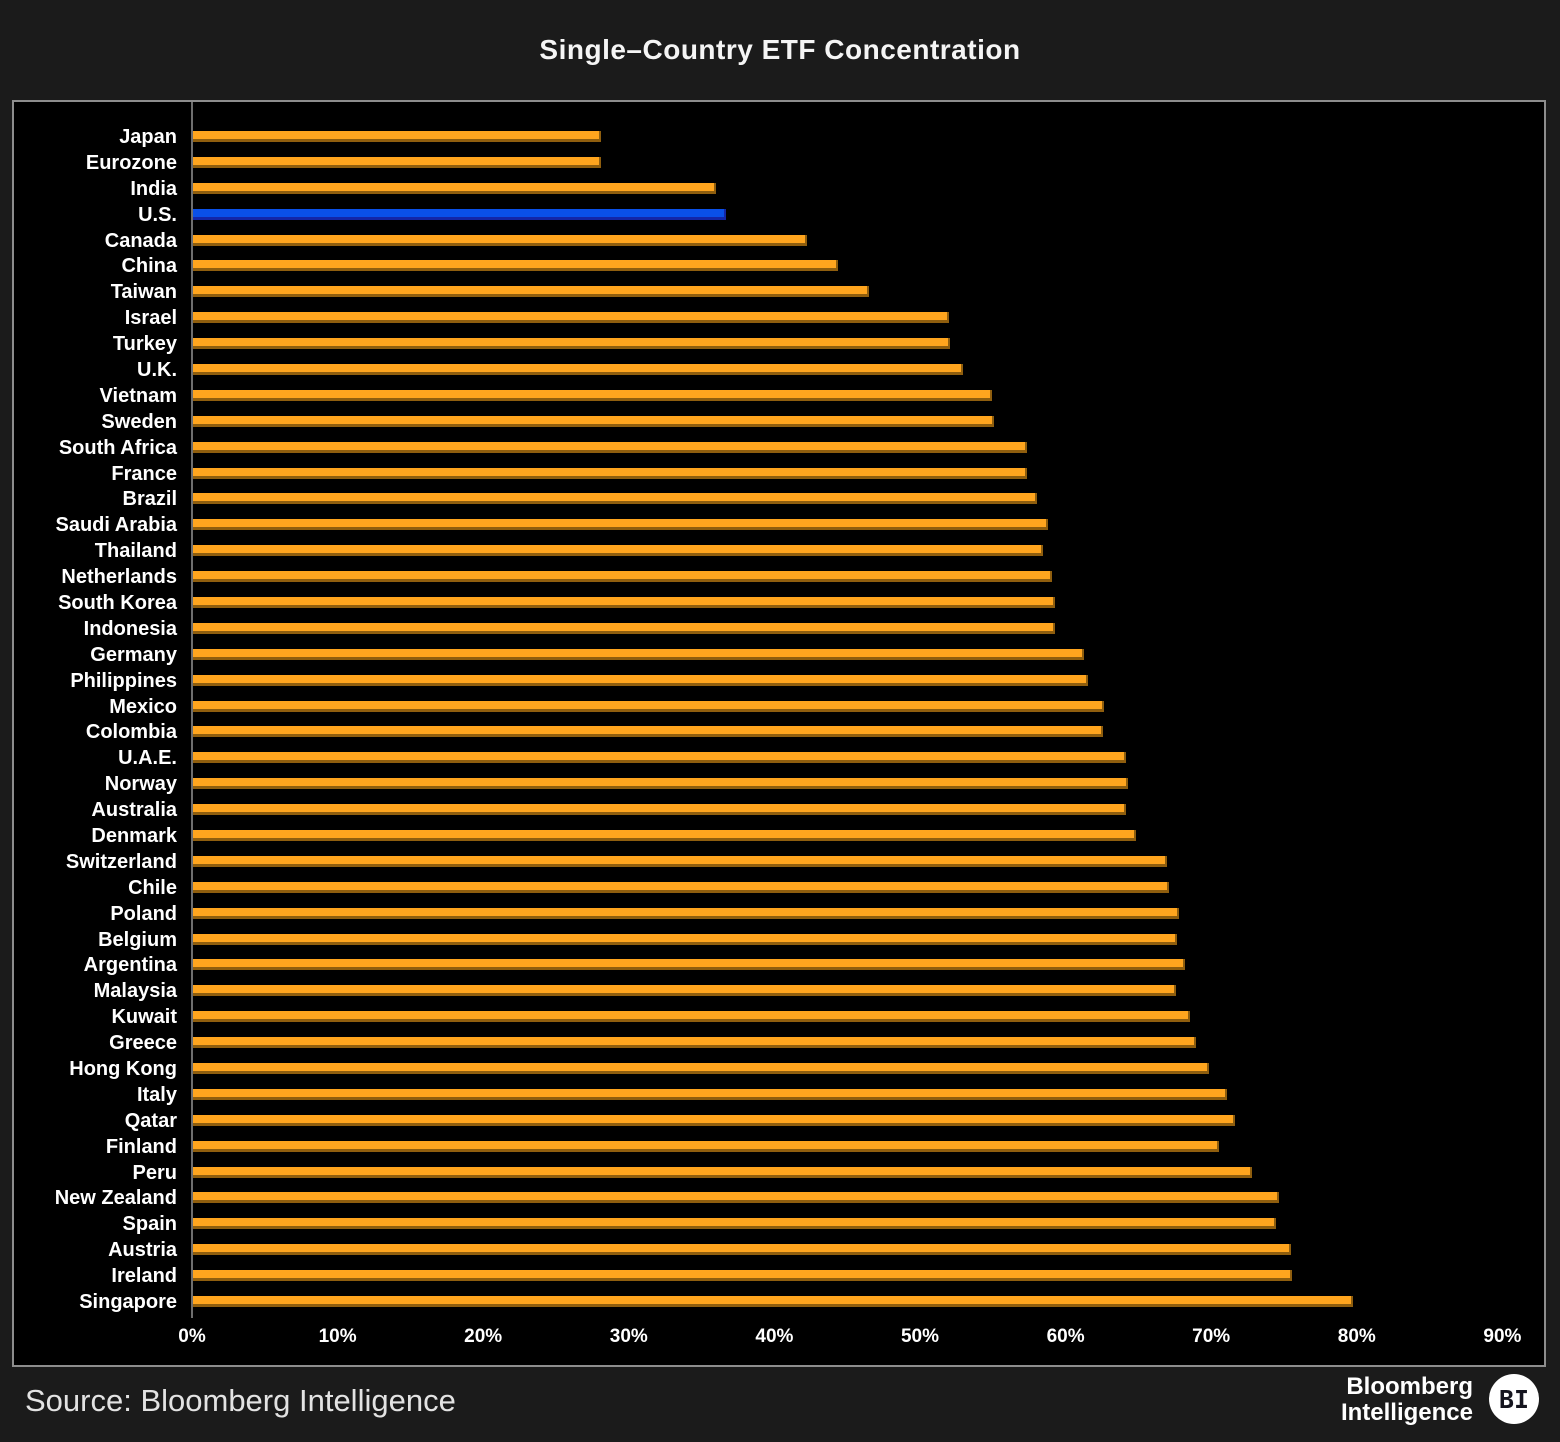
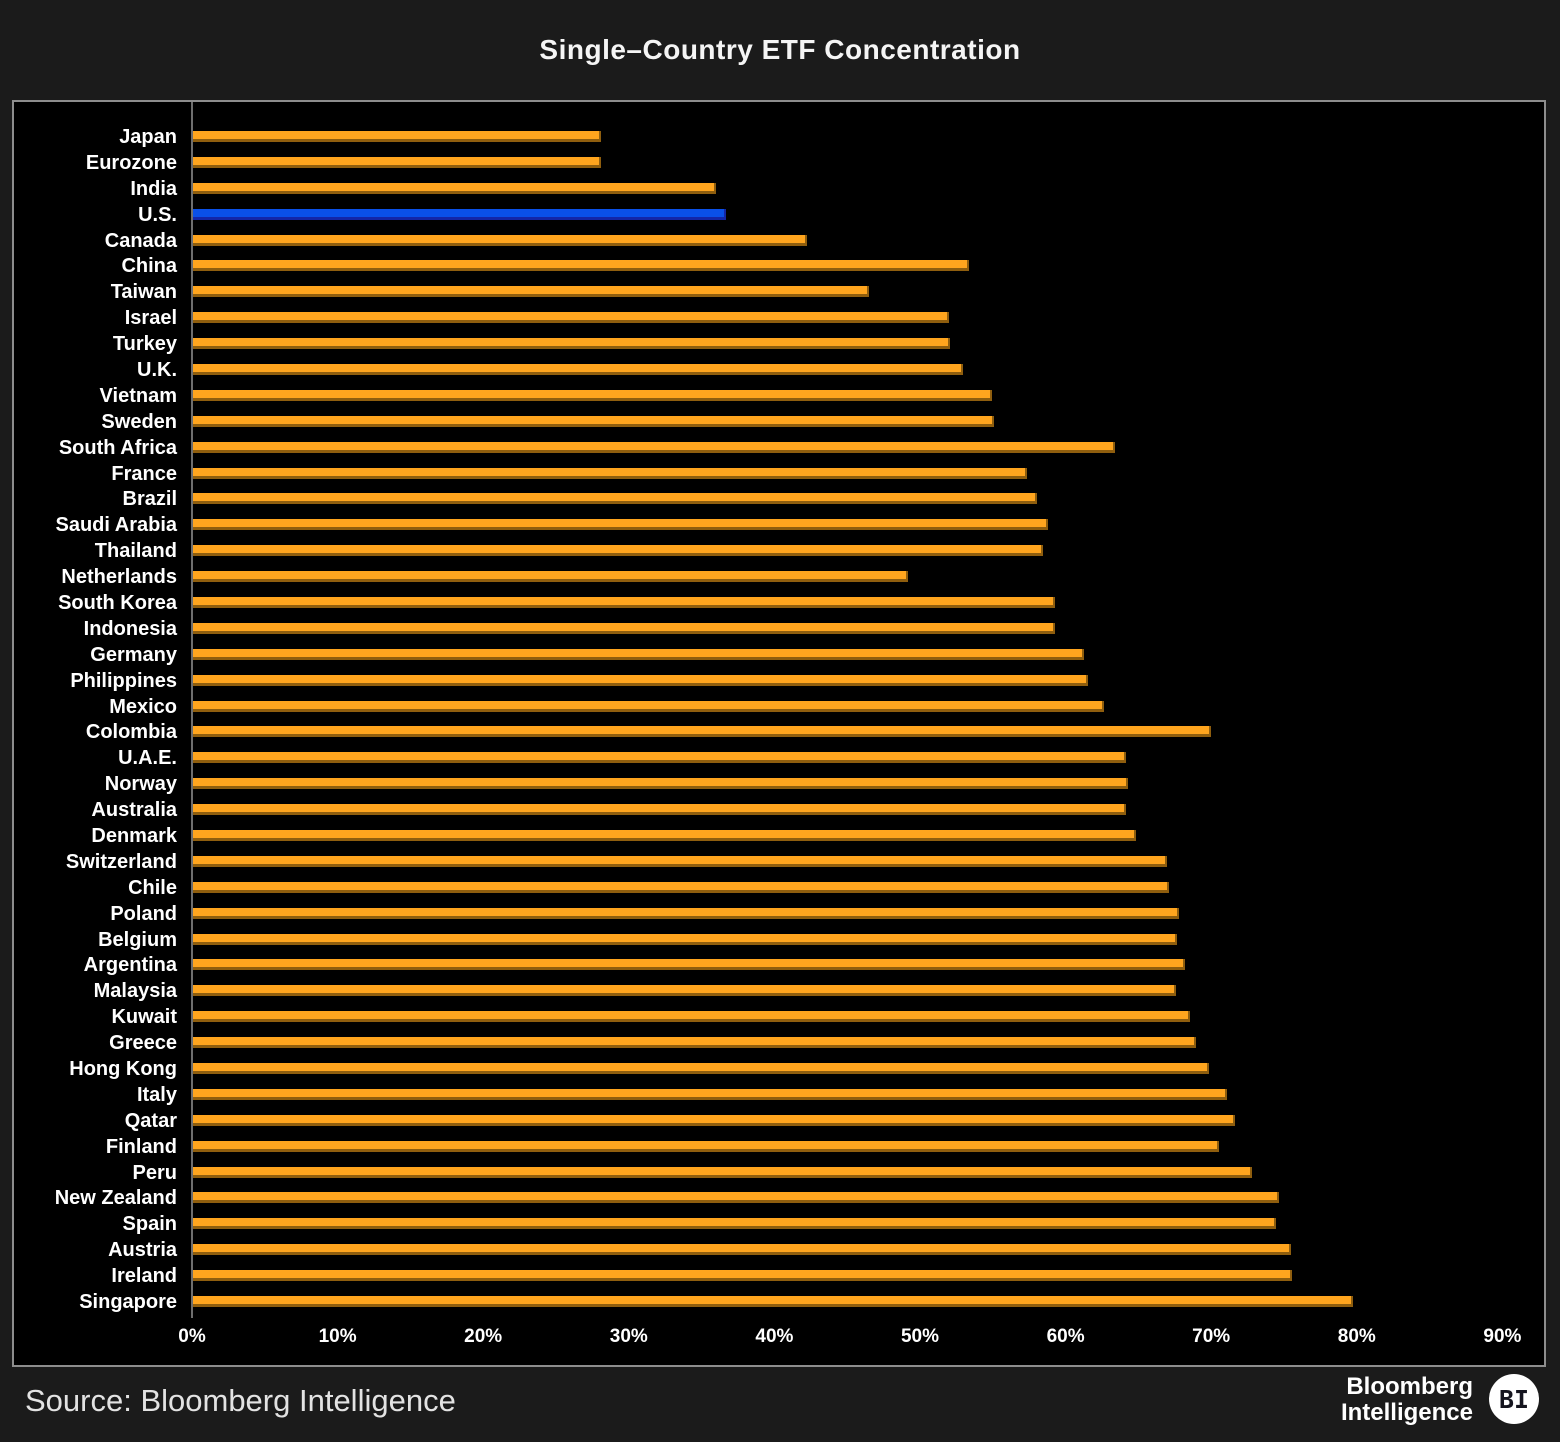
China: 44.3% -> 53.3%
South Africa: 57.3% -> 63.3%
Netherlands: 59.0% -> 49.1%
Colombia: 62.5% -> 69.9%
